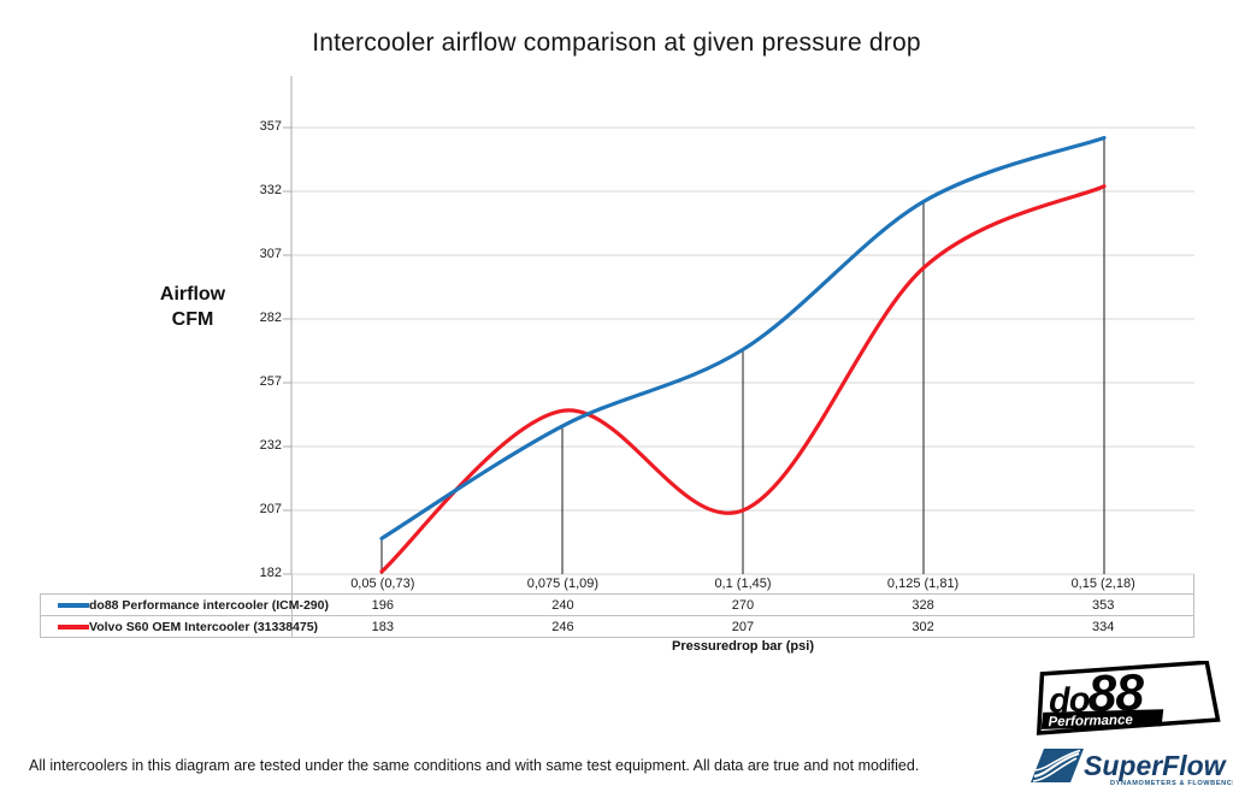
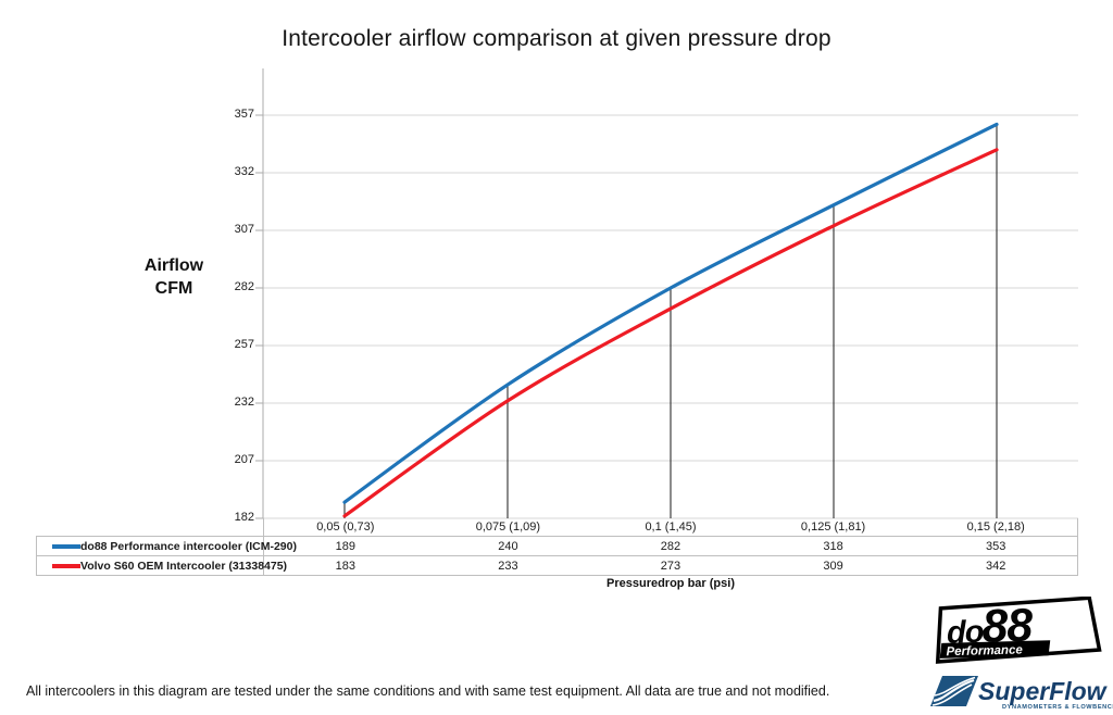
do88 Performance intercooler (ICM-290)/0,05 (0,73): 196 -> 189
Volvo S60 OEM Intercooler (31338475)/0,075 (1,09): 246 -> 233
do88 Performance intercooler (ICM-290)/0,1 (1,45): 270 -> 282
Volvo S60 OEM Intercooler (31338475)/0,1 (1,45): 207 -> 273
do88 Performance intercooler (ICM-290)/0,125 (1,81): 328 -> 318
Volvo S60 OEM Intercooler (31338475)/0,125 (1,81): 302 -> 309
Volvo S60 OEM Intercooler (31338475)/0,15 (2,18): 334 -> 342
